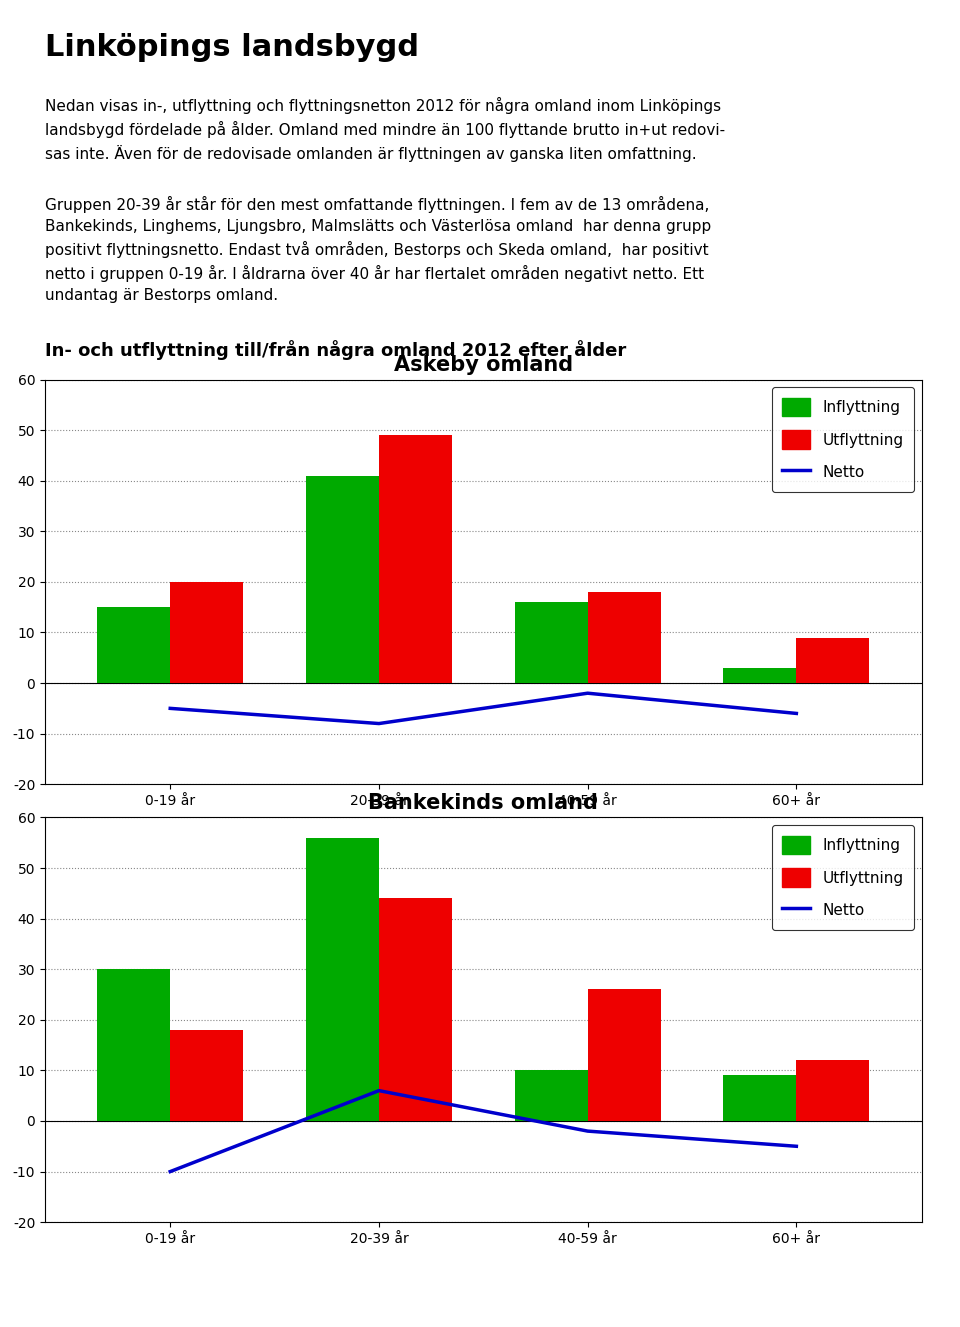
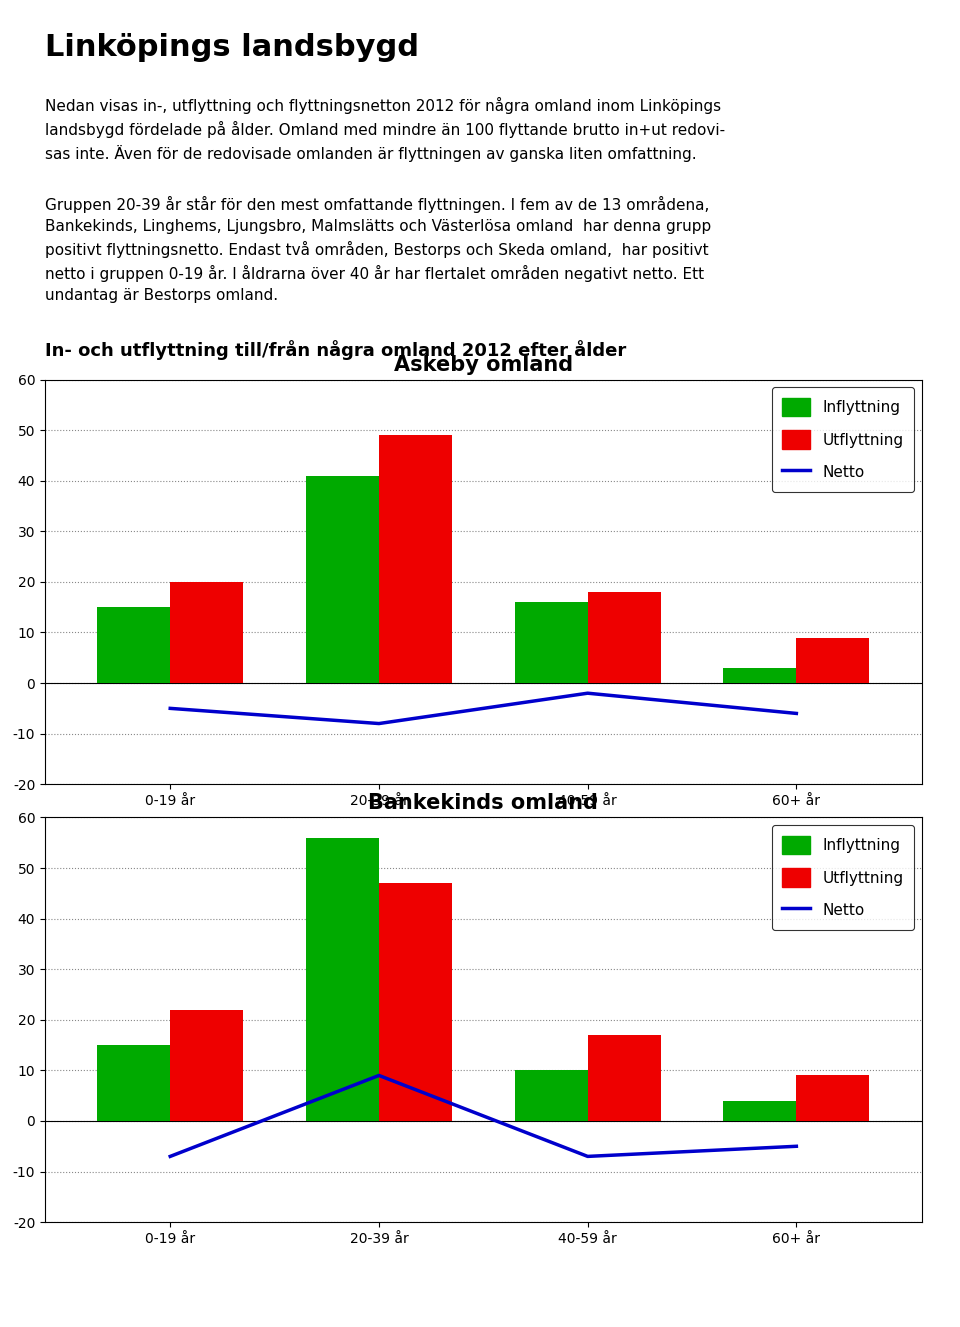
Bankekinds omland/Inflyttning/0-19 år: 30 -> 15
Bankekinds omland/Netto/0-19 år: -10 -> -7
Bankekinds omland/Utflyttning/0-19 år: 18 -> 22
Bankekinds omland/Netto/20-39 år: 6 -> 9
Bankekinds omland/Utflyttning/20-39 år: 44 -> 47
Bankekinds omland/Netto/40-59 år: -2 -> -7
Bankekinds omland/Utflyttning/40-59 år: 26 -> 17
Bankekinds omland/Inflyttning/60+ år: 9 -> 4
Bankekinds omland/Utflyttning/60+ år: 12 -> 9
